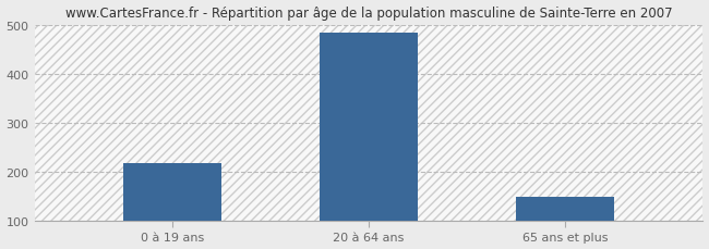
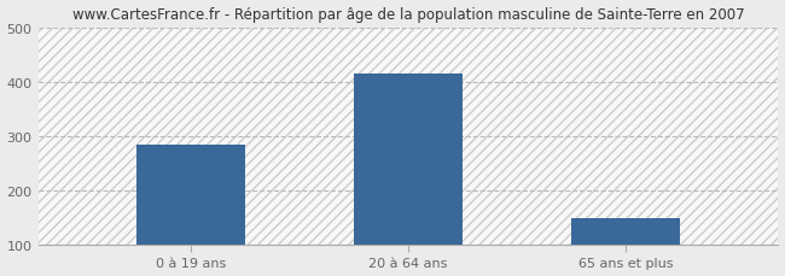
0 à 19 ans: 218 -> 285
20 à 64 ans: 484 -> 415
